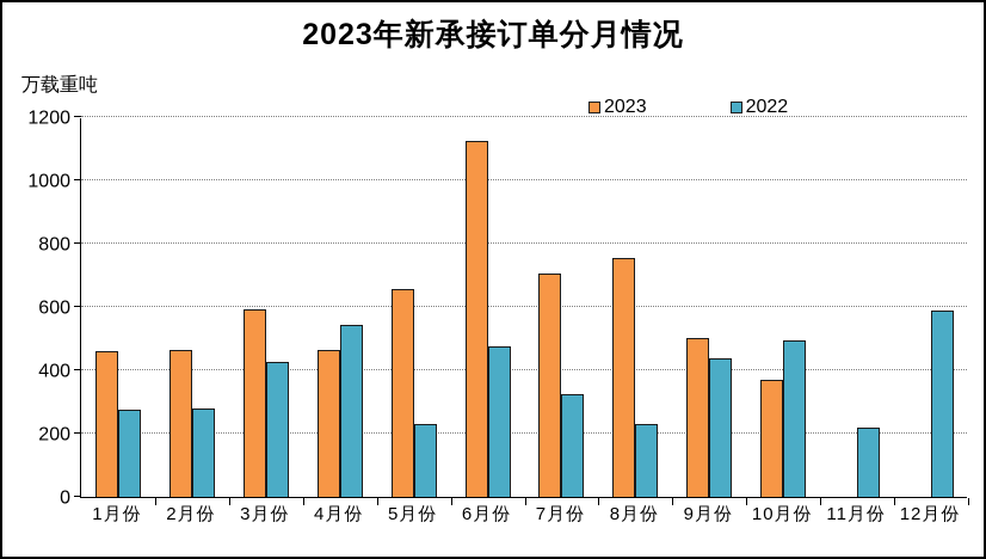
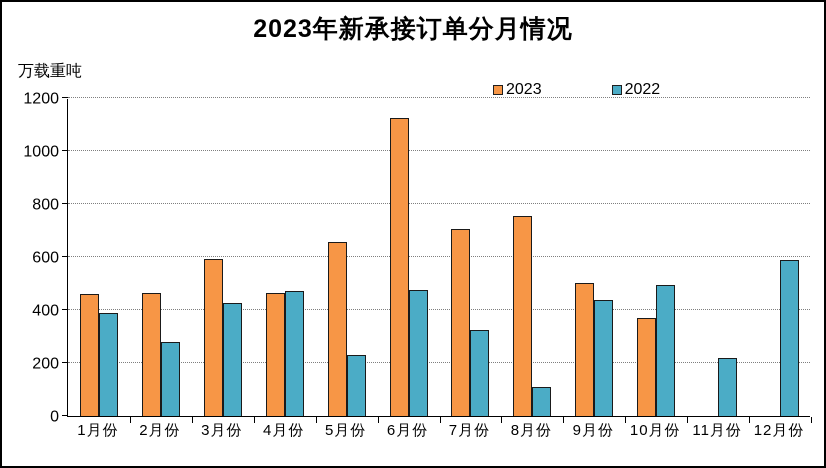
2022/1月份: 280 -> 390
2022/4月份: 540 -> 470
2022/8月份: 230 -> 110
